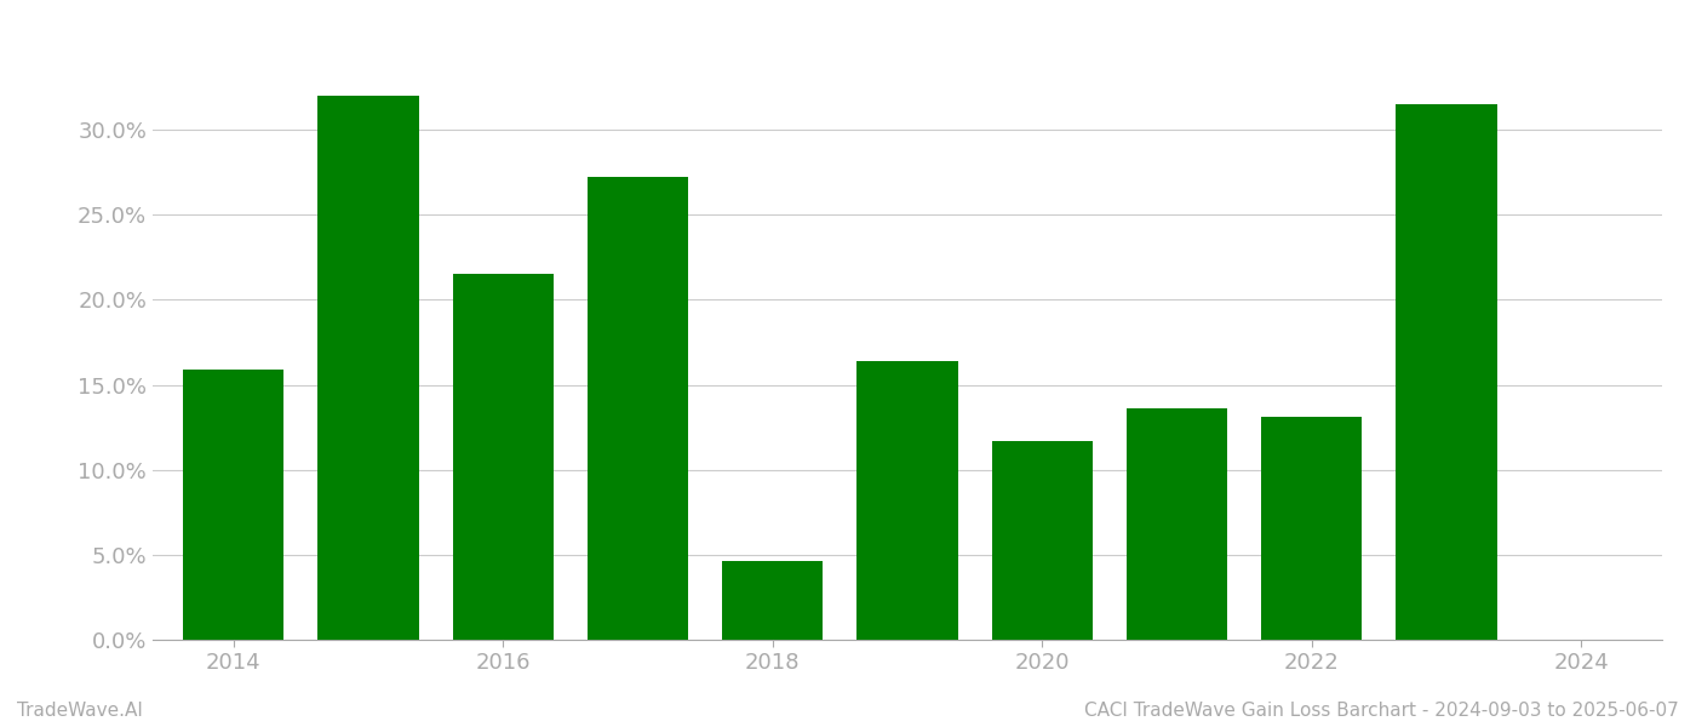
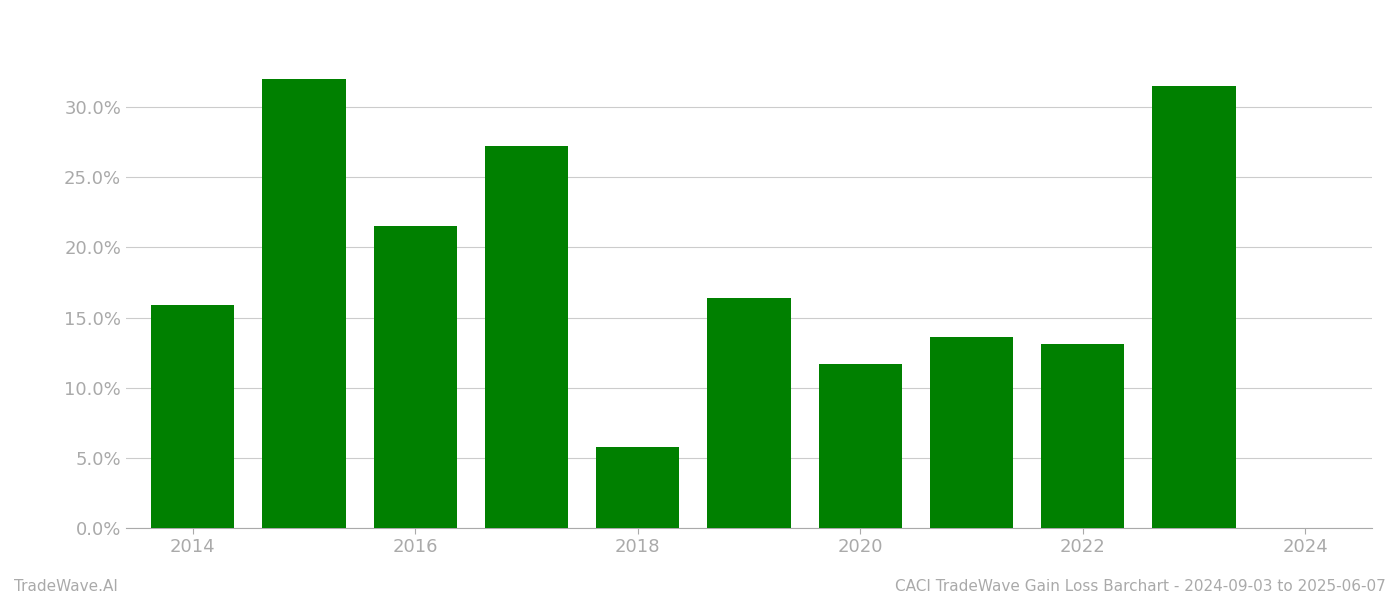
2018: 4.6% -> 5.8%
